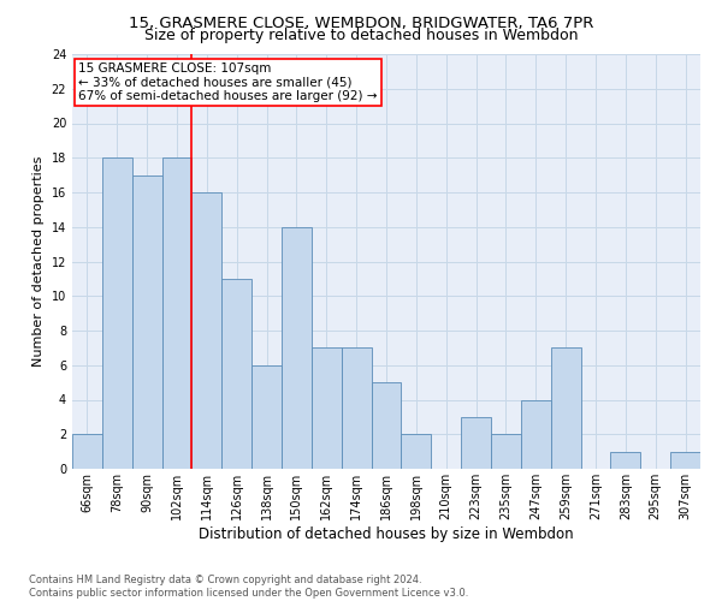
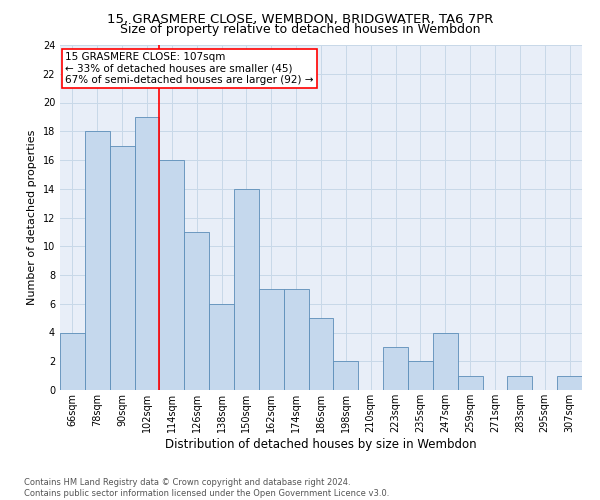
66sqm: 2 -> 4
102sqm: 18 -> 19
259sqm: 7 -> 1
